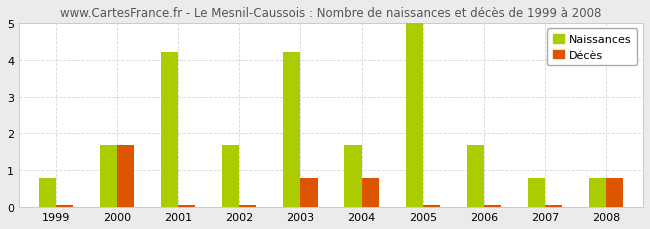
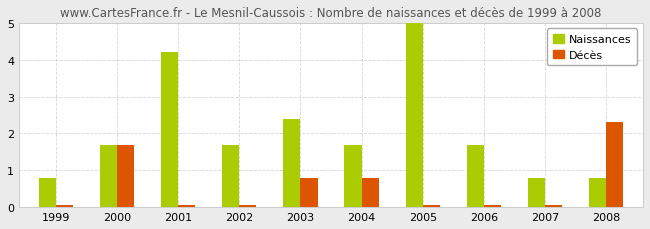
Naissances/2003: 4.2 -> 2.4
Décès/2008: 0.80 -> 2.30
